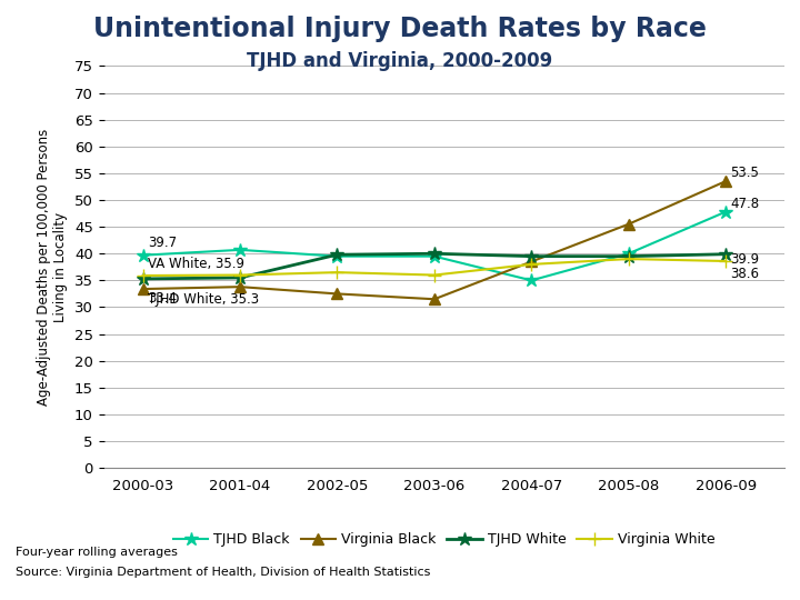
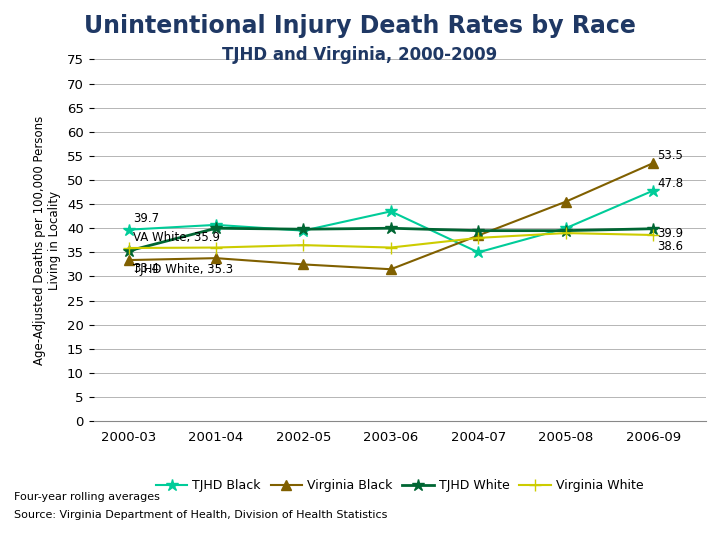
TJHD White/2001-04: 35.5 -> 40.0
TJHD Black/2003-06: 39.5 -> 43.5
